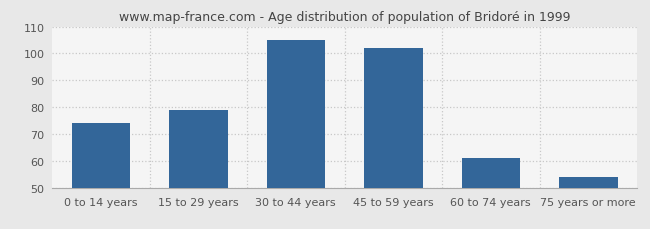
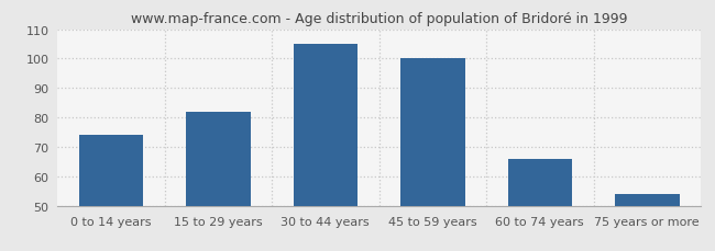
15 to 29 years: 79 -> 82
45 to 59 years: 102 -> 100
60 to 74 years: 61 -> 66
